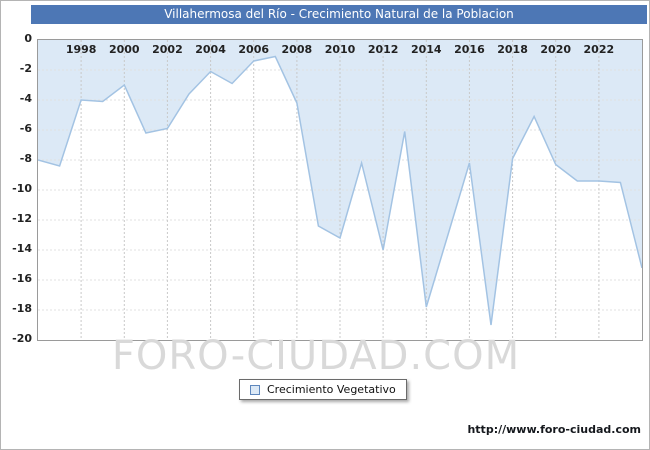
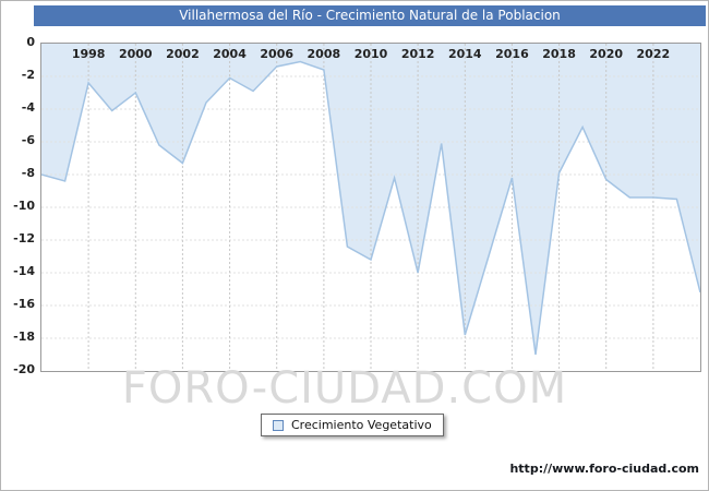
1998: -4.0 -> -2.4
2002: -5.9 -> -7.3
2008: -4.2 -> -1.6
